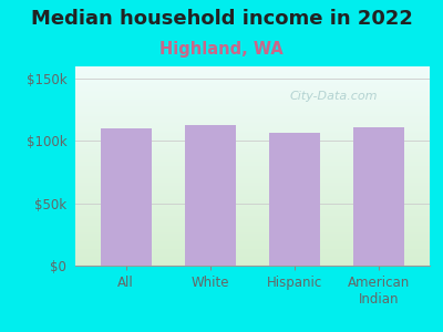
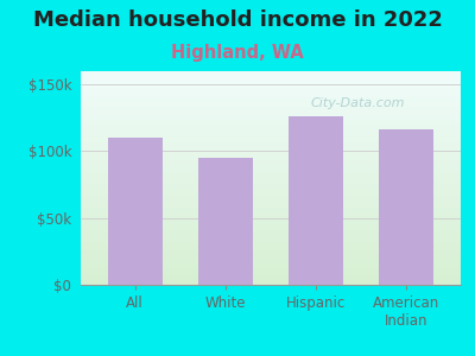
White: $113k -> $95k
Hispanic: $107k -> $126k
American Indian: $111k -> $116k
